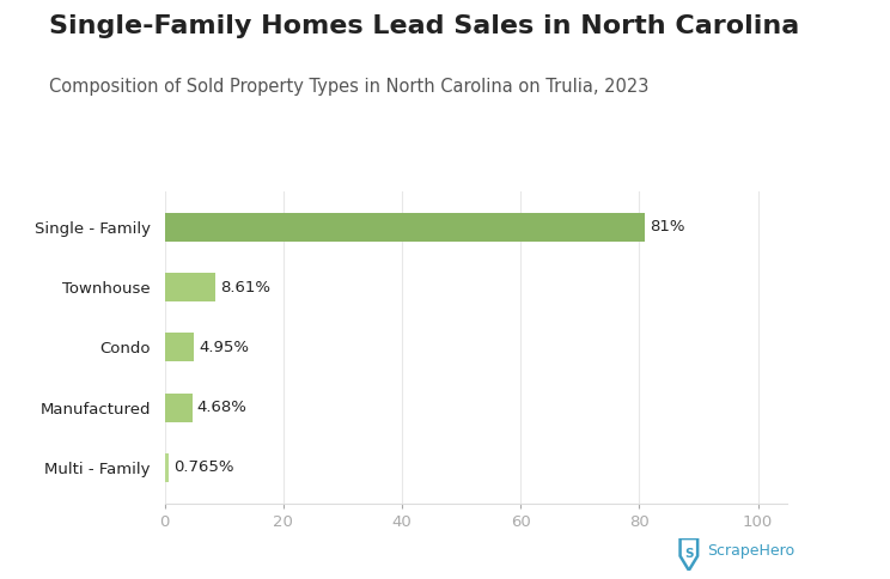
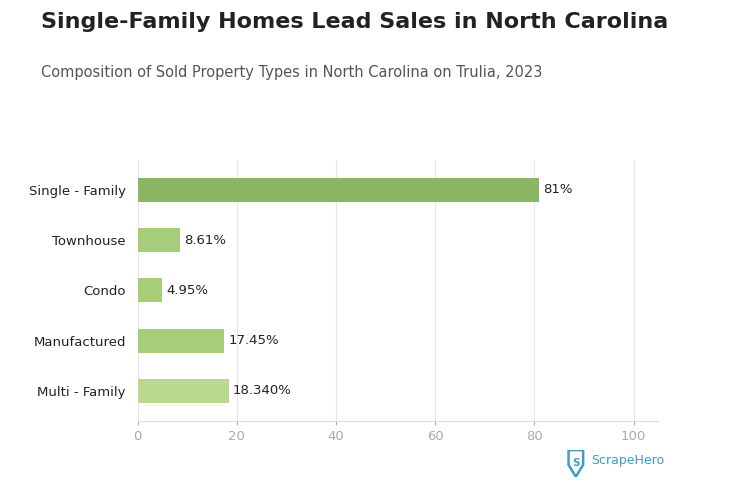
Manufactured: 4.68% -> 17.45%
Multi - Family: 0.765% -> 18.340%
